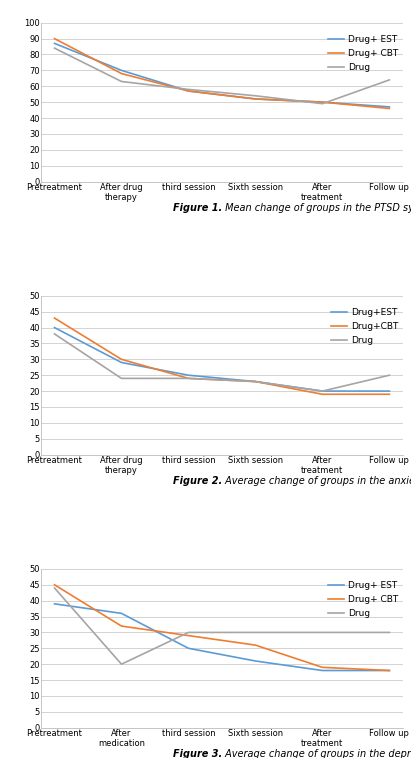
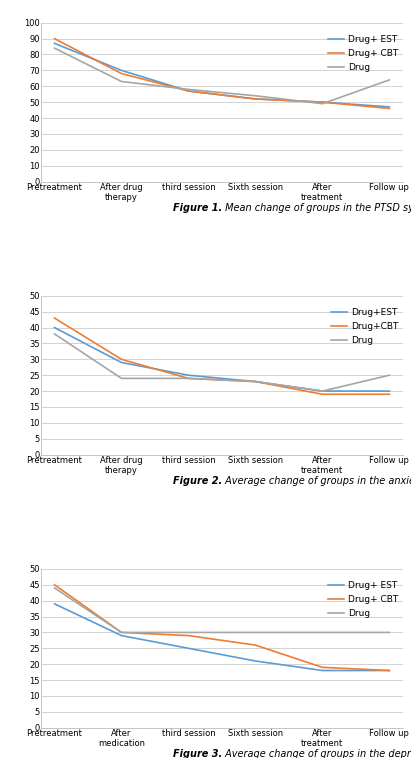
Drug+ EST/After medication: 36 -> 29
Drug+ CBT/After medication: 32 -> 30
Drug/After medication: 20 -> 30
